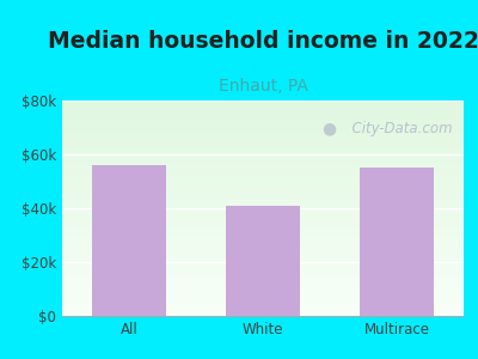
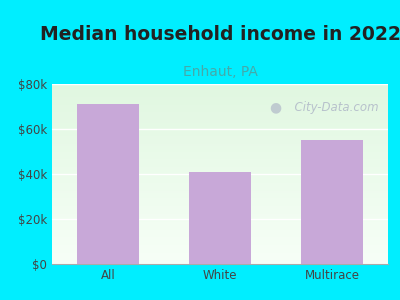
All: $56k -> $71k
